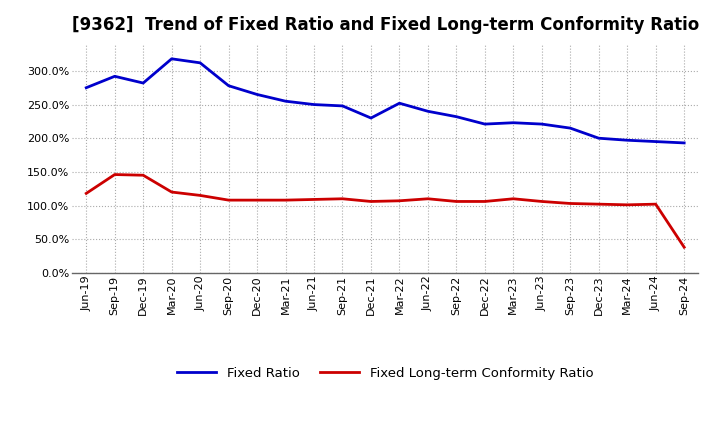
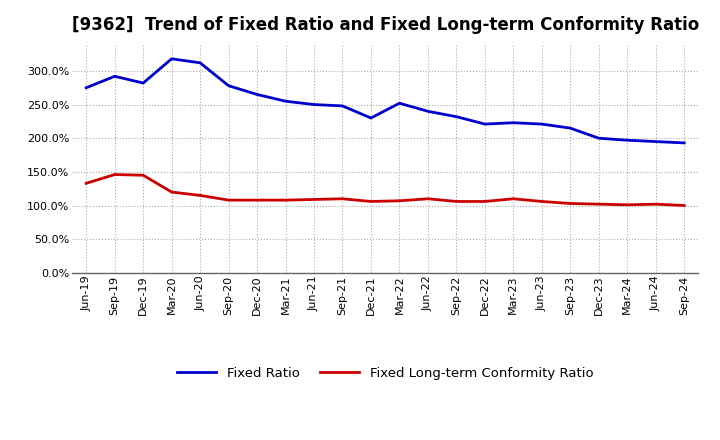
Fixed Long-term Conformity Ratio/Jun-19: 118% -> 133%
Fixed Long-term Conformity Ratio/Sep-24: 38% -> 100%
